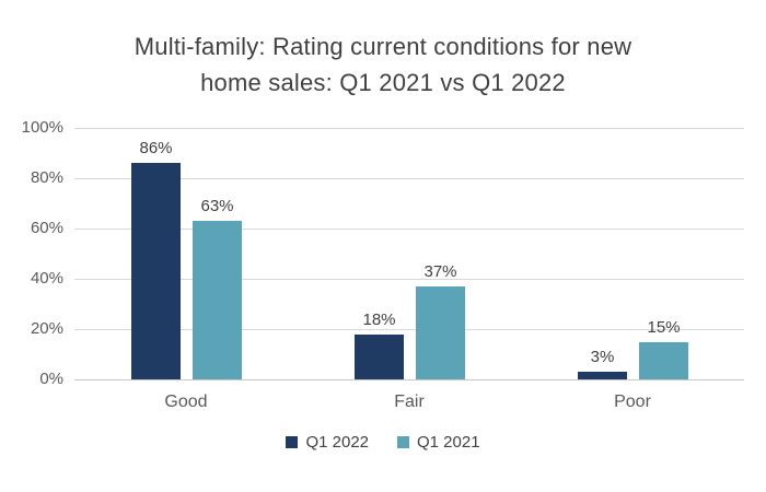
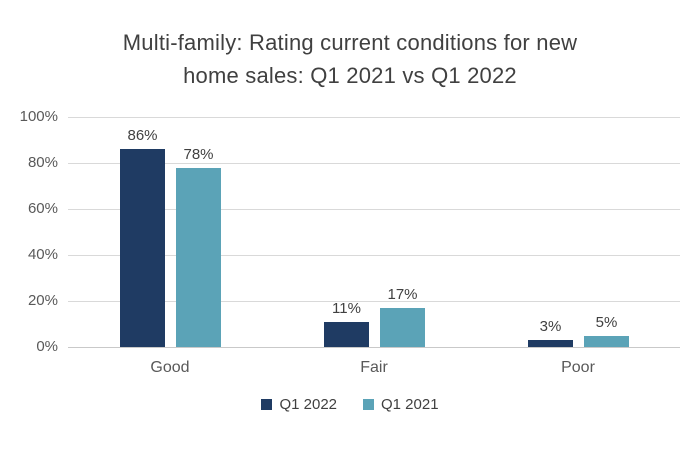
Q1 2021/Good: 63% -> 78%
Q1 2022/Fair: 18% -> 11%
Q1 2021/Fair: 37% -> 17%
Q1 2021/Poor: 15% -> 5%
